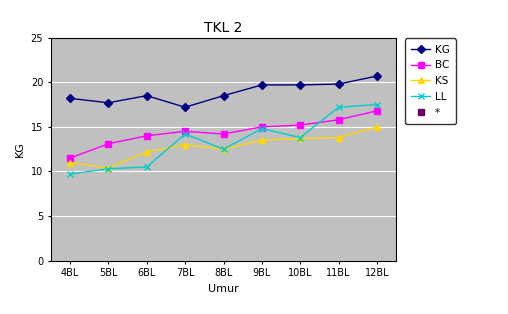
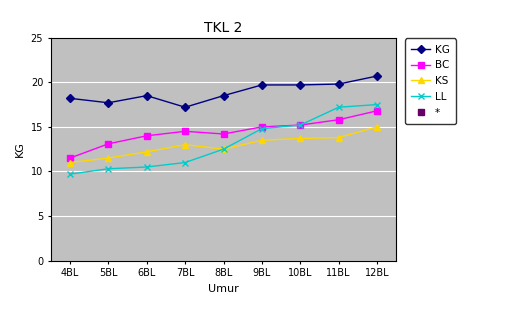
KS/5BL: 10.4 -> 11.5
LL/7BL: 14.2 -> 11.0
LL/10BL: 13.8 -> 15.2
